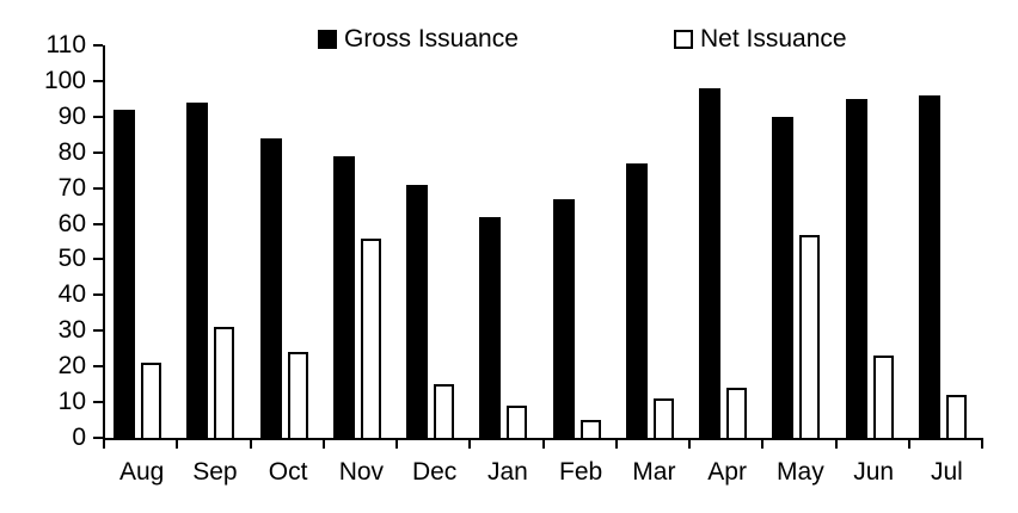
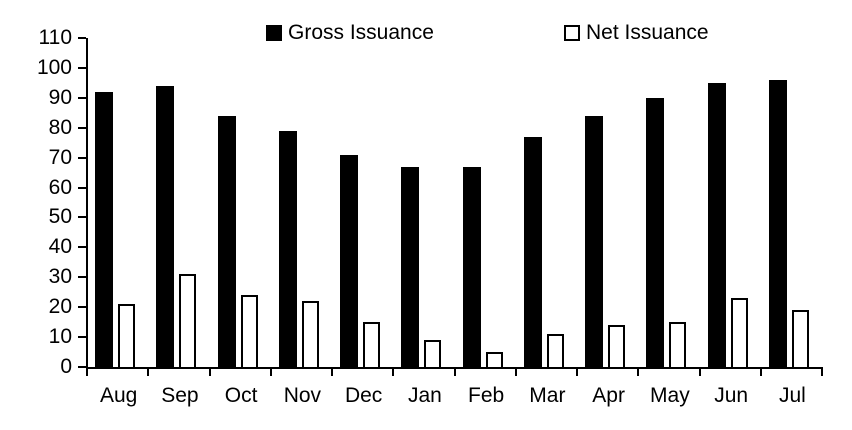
Net Issuance/Nov: 56 -> 22
Gross Issuance/Jan: 62 -> 67
Gross Issuance/Apr: 98 -> 84
Net Issuance/May: 57 -> 15
Net Issuance/Jul: 12 -> 19
